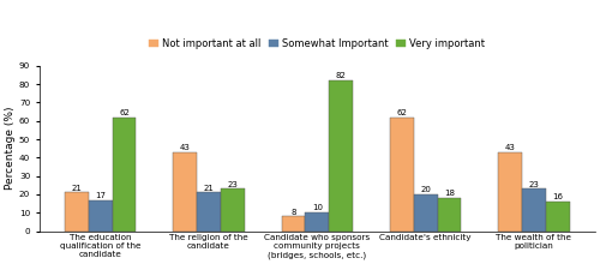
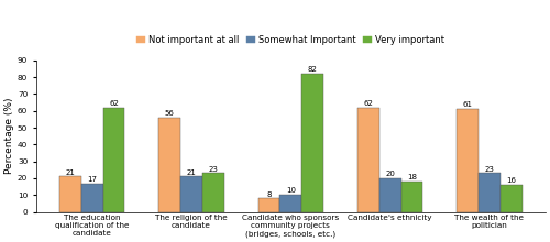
Not important at all/The religion of the candidate: 43 -> 56
Not important at all/The wealth of the politician: 43 -> 61
